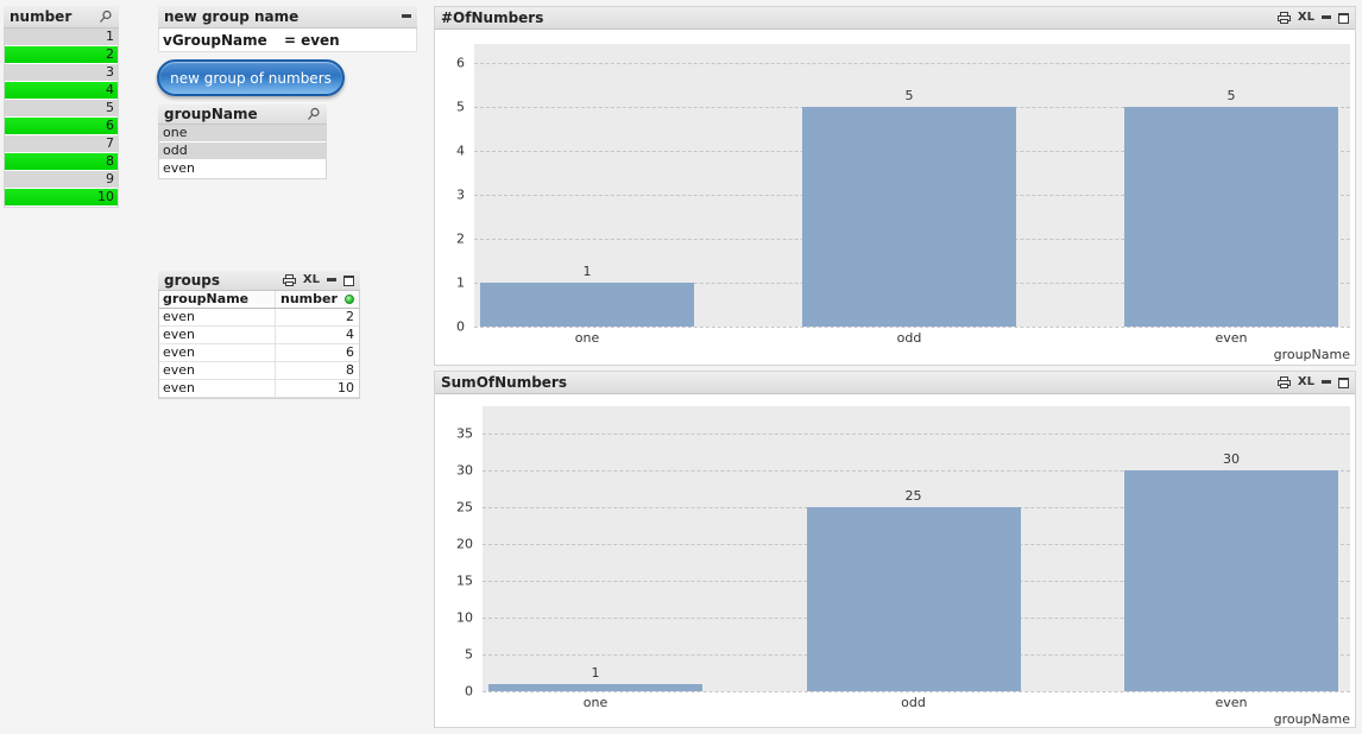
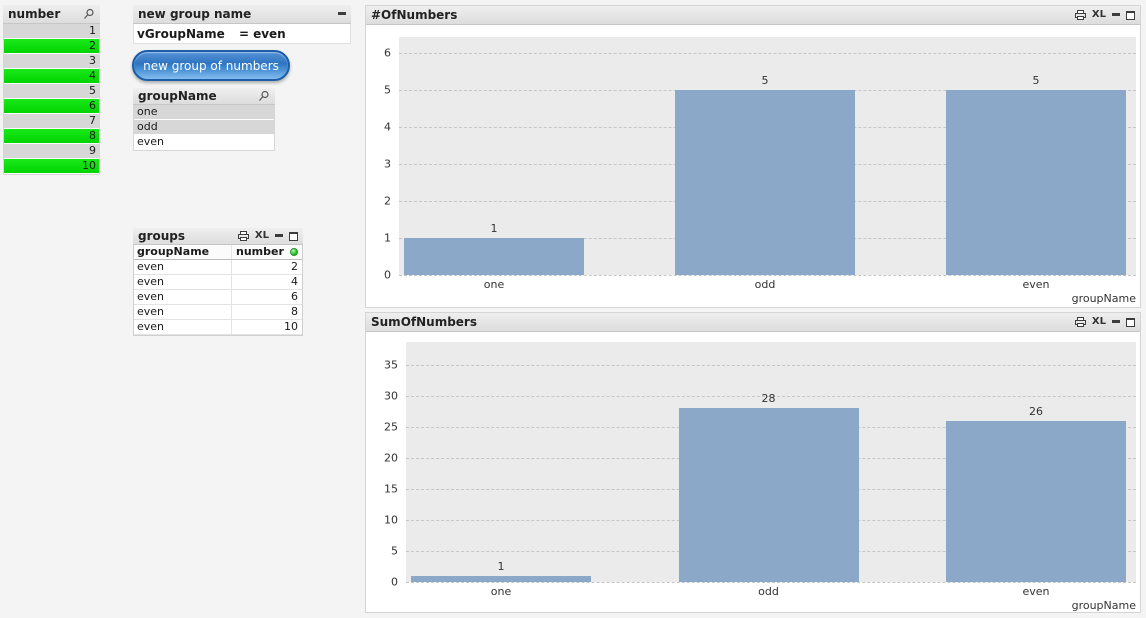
SumOfNumbers/odd: 25 -> 28
SumOfNumbers/even: 30 -> 26
